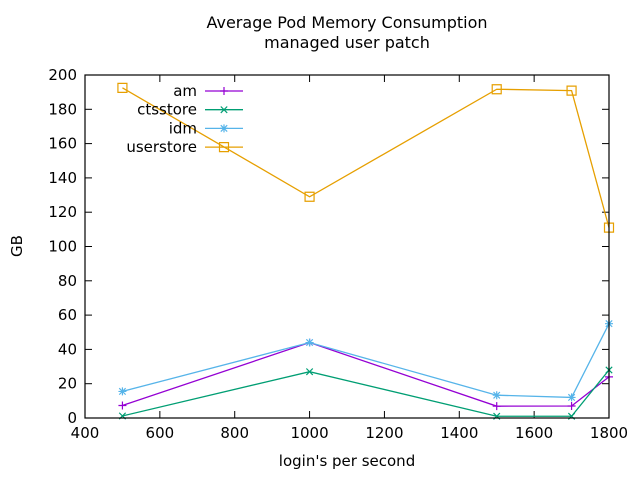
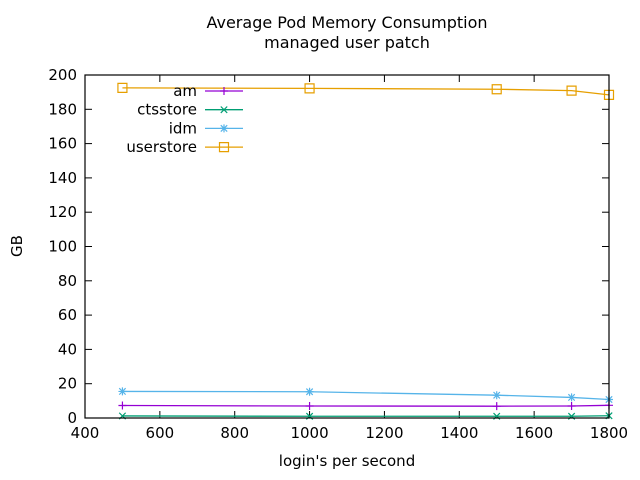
am/1000: 44 -> 7
ctsstore/1000: 27 -> 1
idm/1000: 44 -> 15
userstore/1000: 129 -> 192
am/1800: 24 -> 7
ctsstore/1800: 28 -> 1
idm/1800: 55 -> 11
userstore/1800: 111 -> 188
